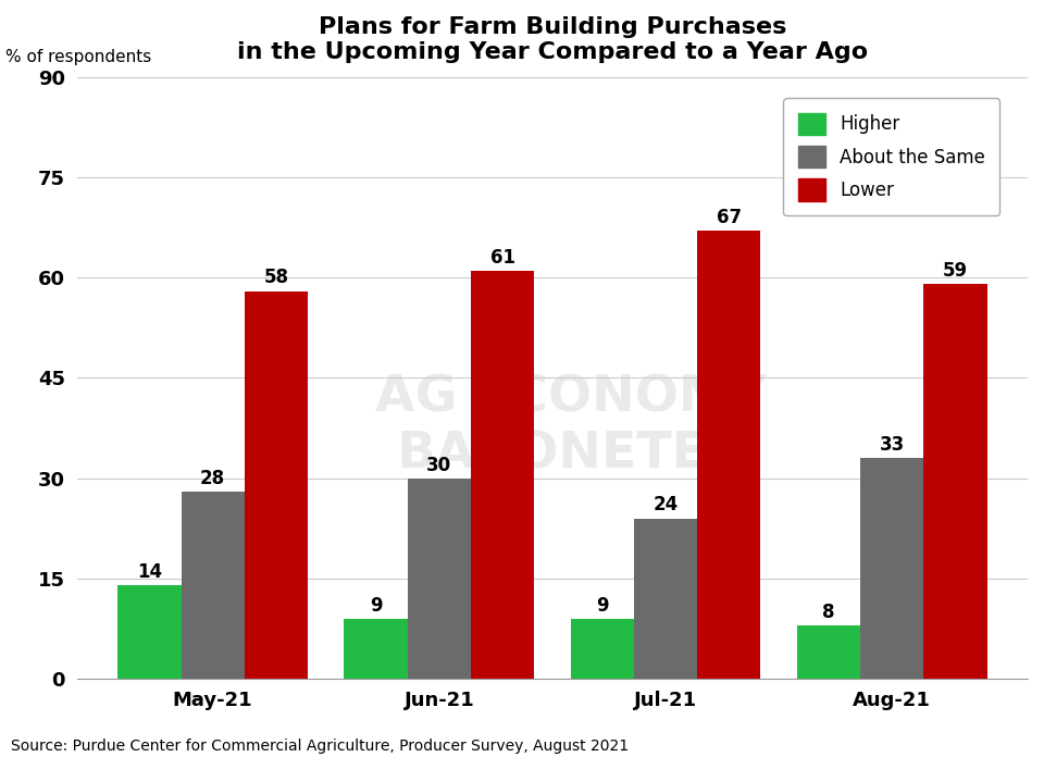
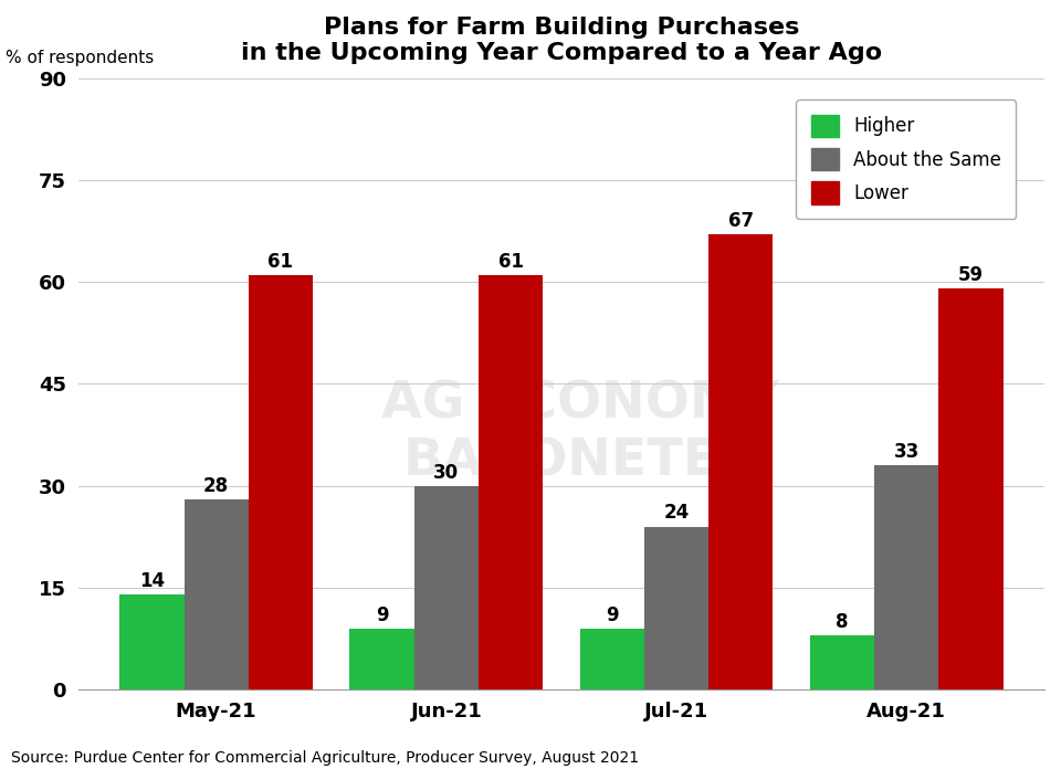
Lower/May-21: 58 -> 61
